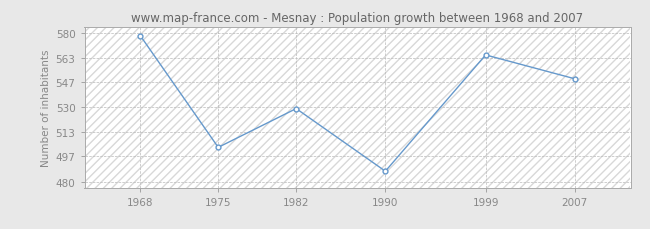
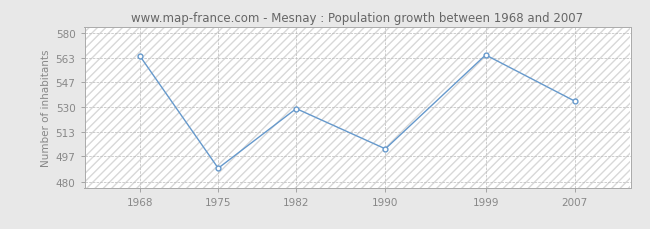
1968: 578 -> 564
1975: 503 -> 489
1990: 487 -> 502
2007: 549 -> 534
